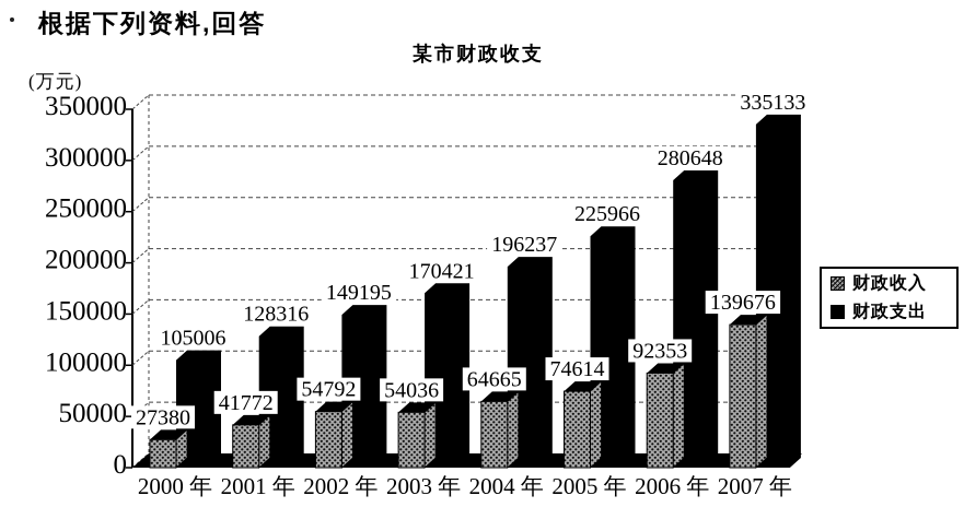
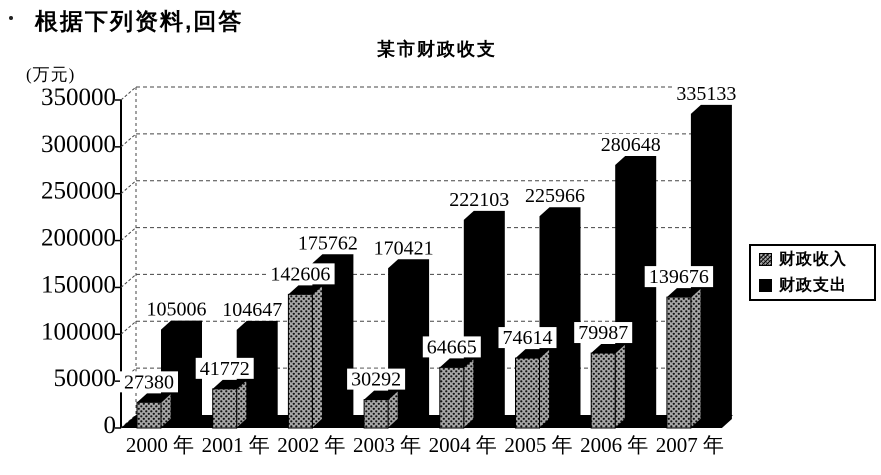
财政支出/2001 年: 128316 -> 104647
财政收入/2002 年: 54792 -> 142606
财政支出/2002 年: 149195 -> 175762
财政收入/2003 年: 54036 -> 30292
财政支出/2004 年: 196237 -> 222103
财政收入/2006 年: 92353 -> 79987
